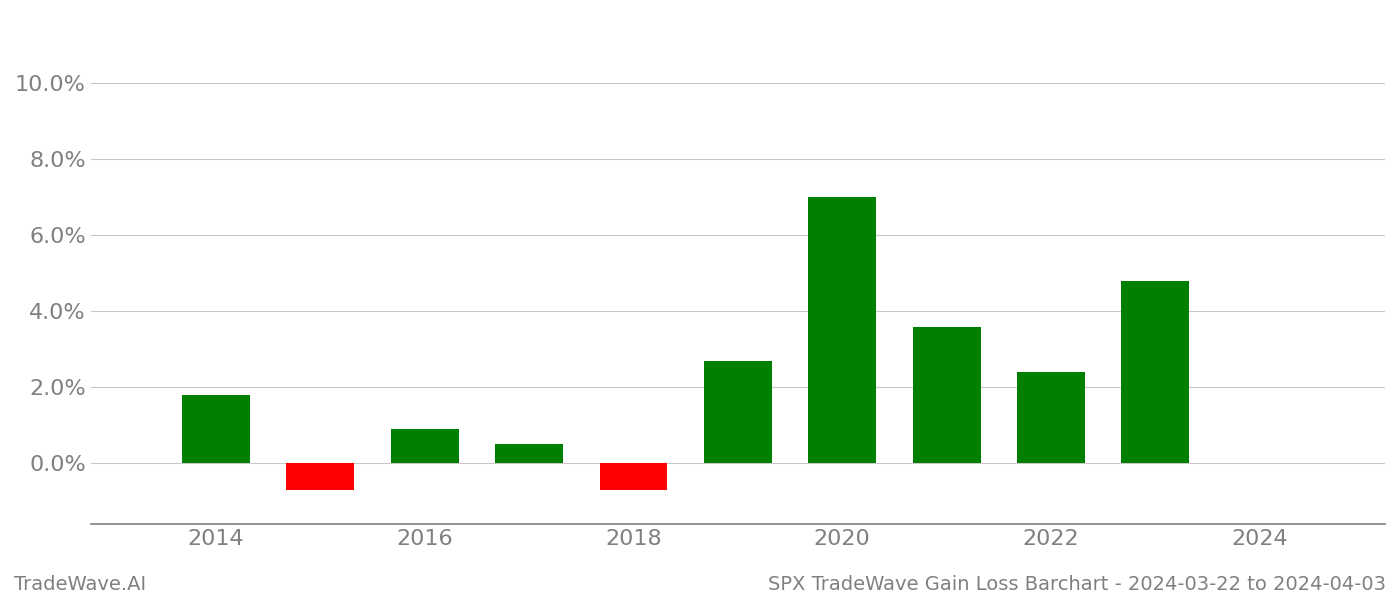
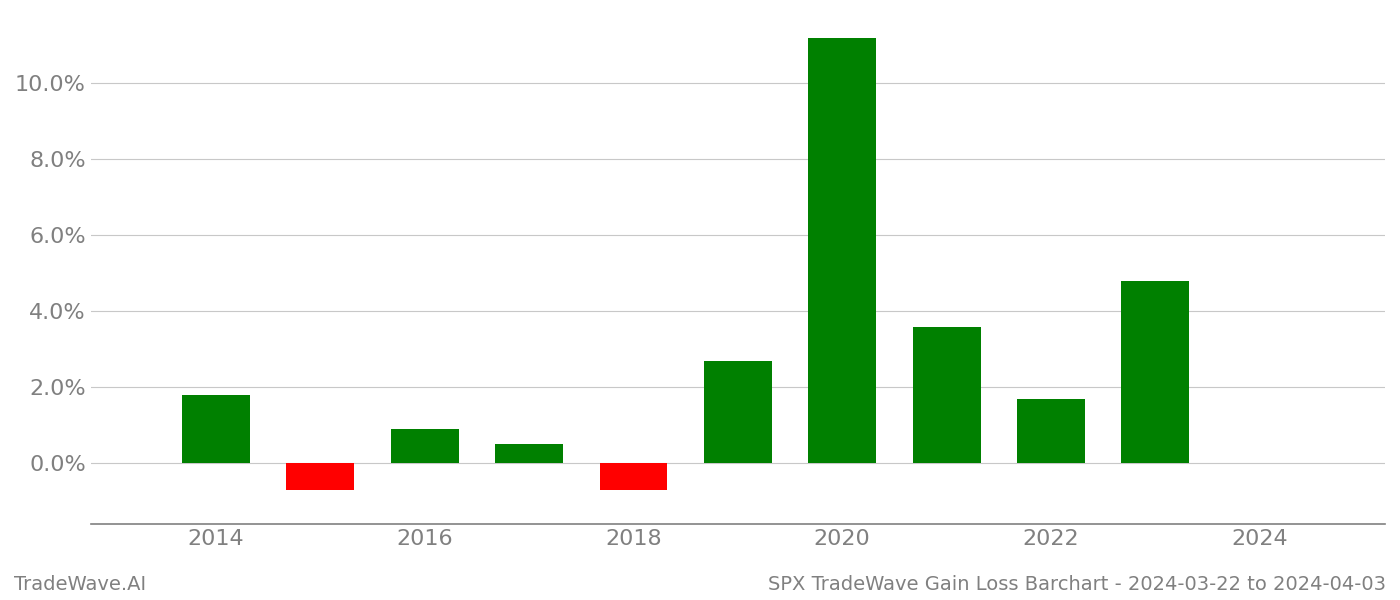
2020: 7.0% -> 11.2%
2022: 2.4% -> 1.7%
